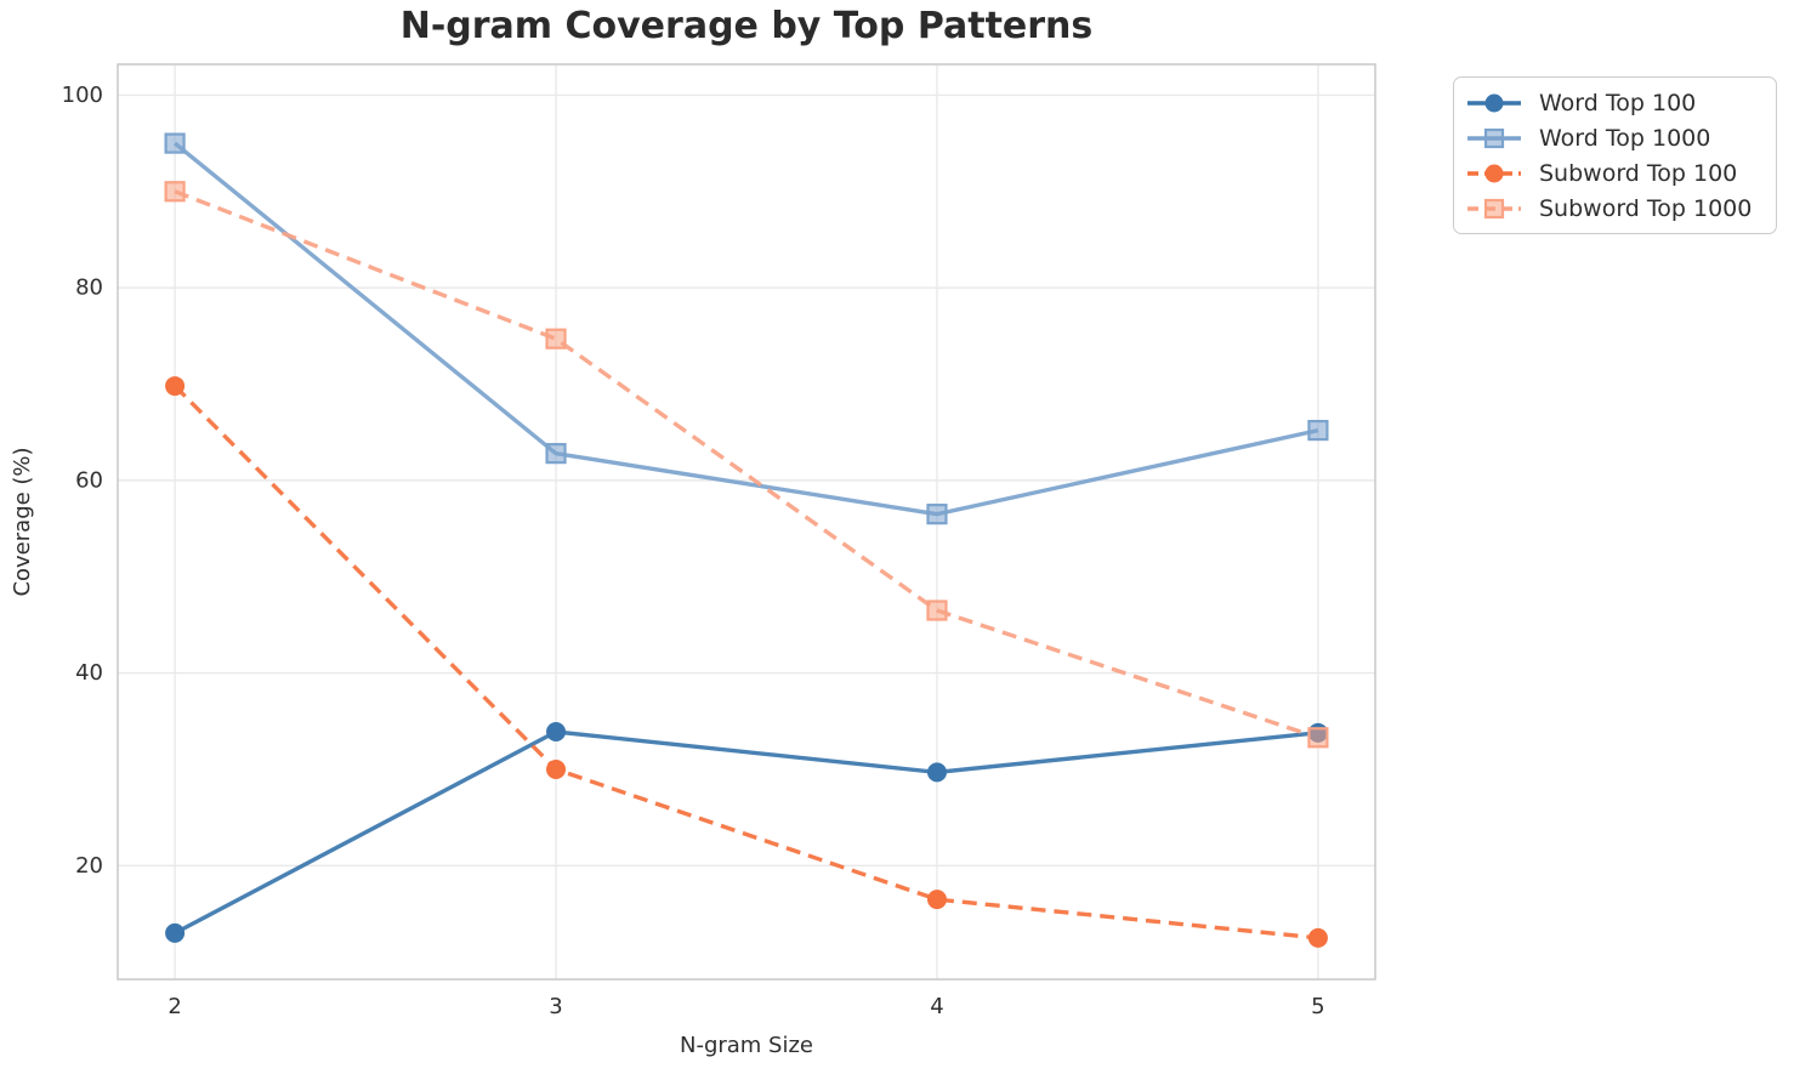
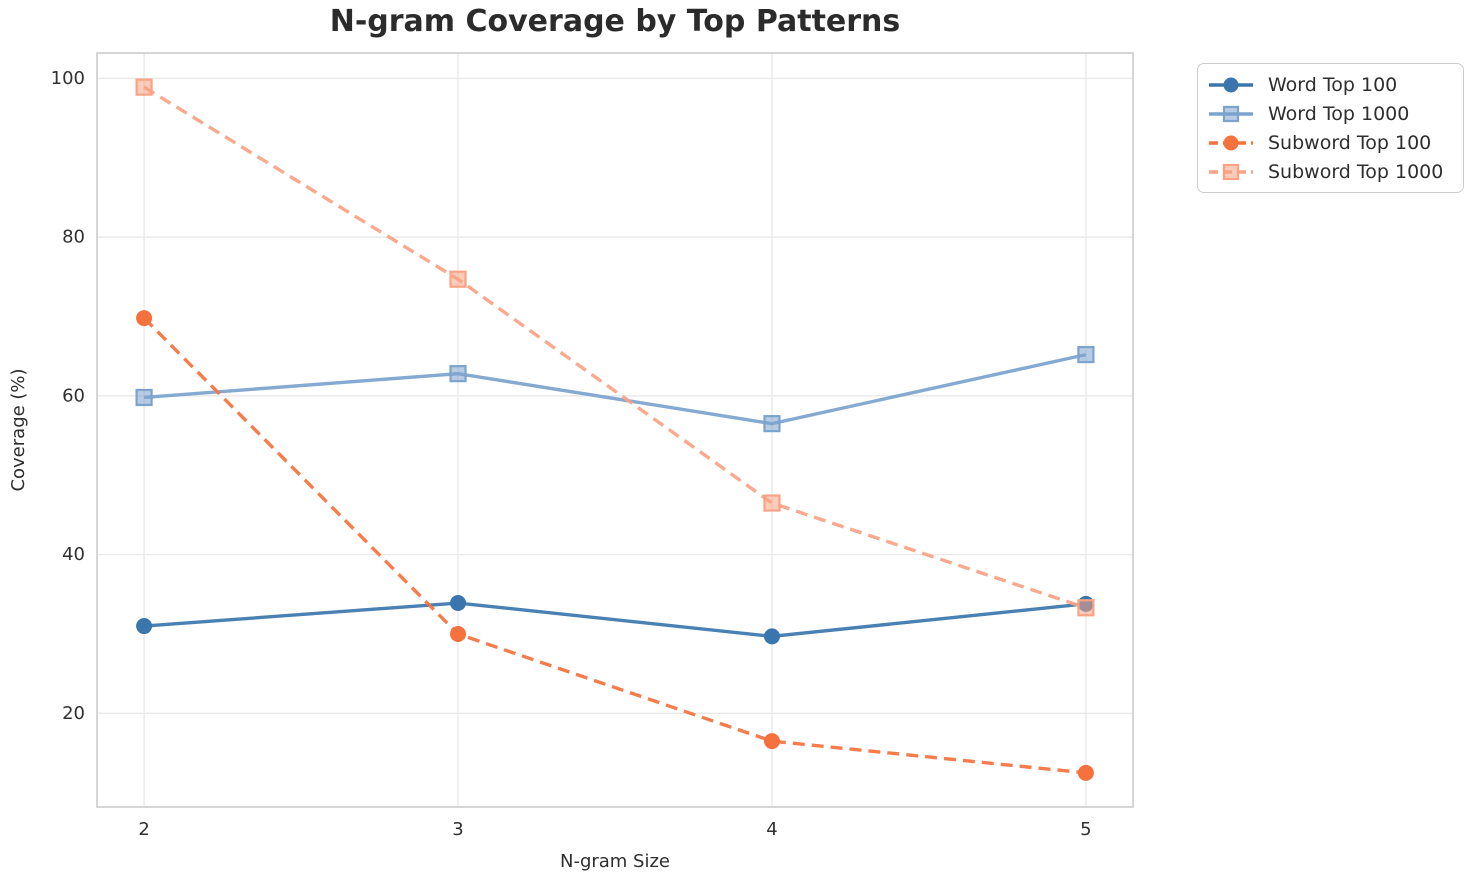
Word Top 100/2: 13 -> 31
Word Top 1000/2: 95 -> 60
Subword Top 1000/2: 90 -> 99
